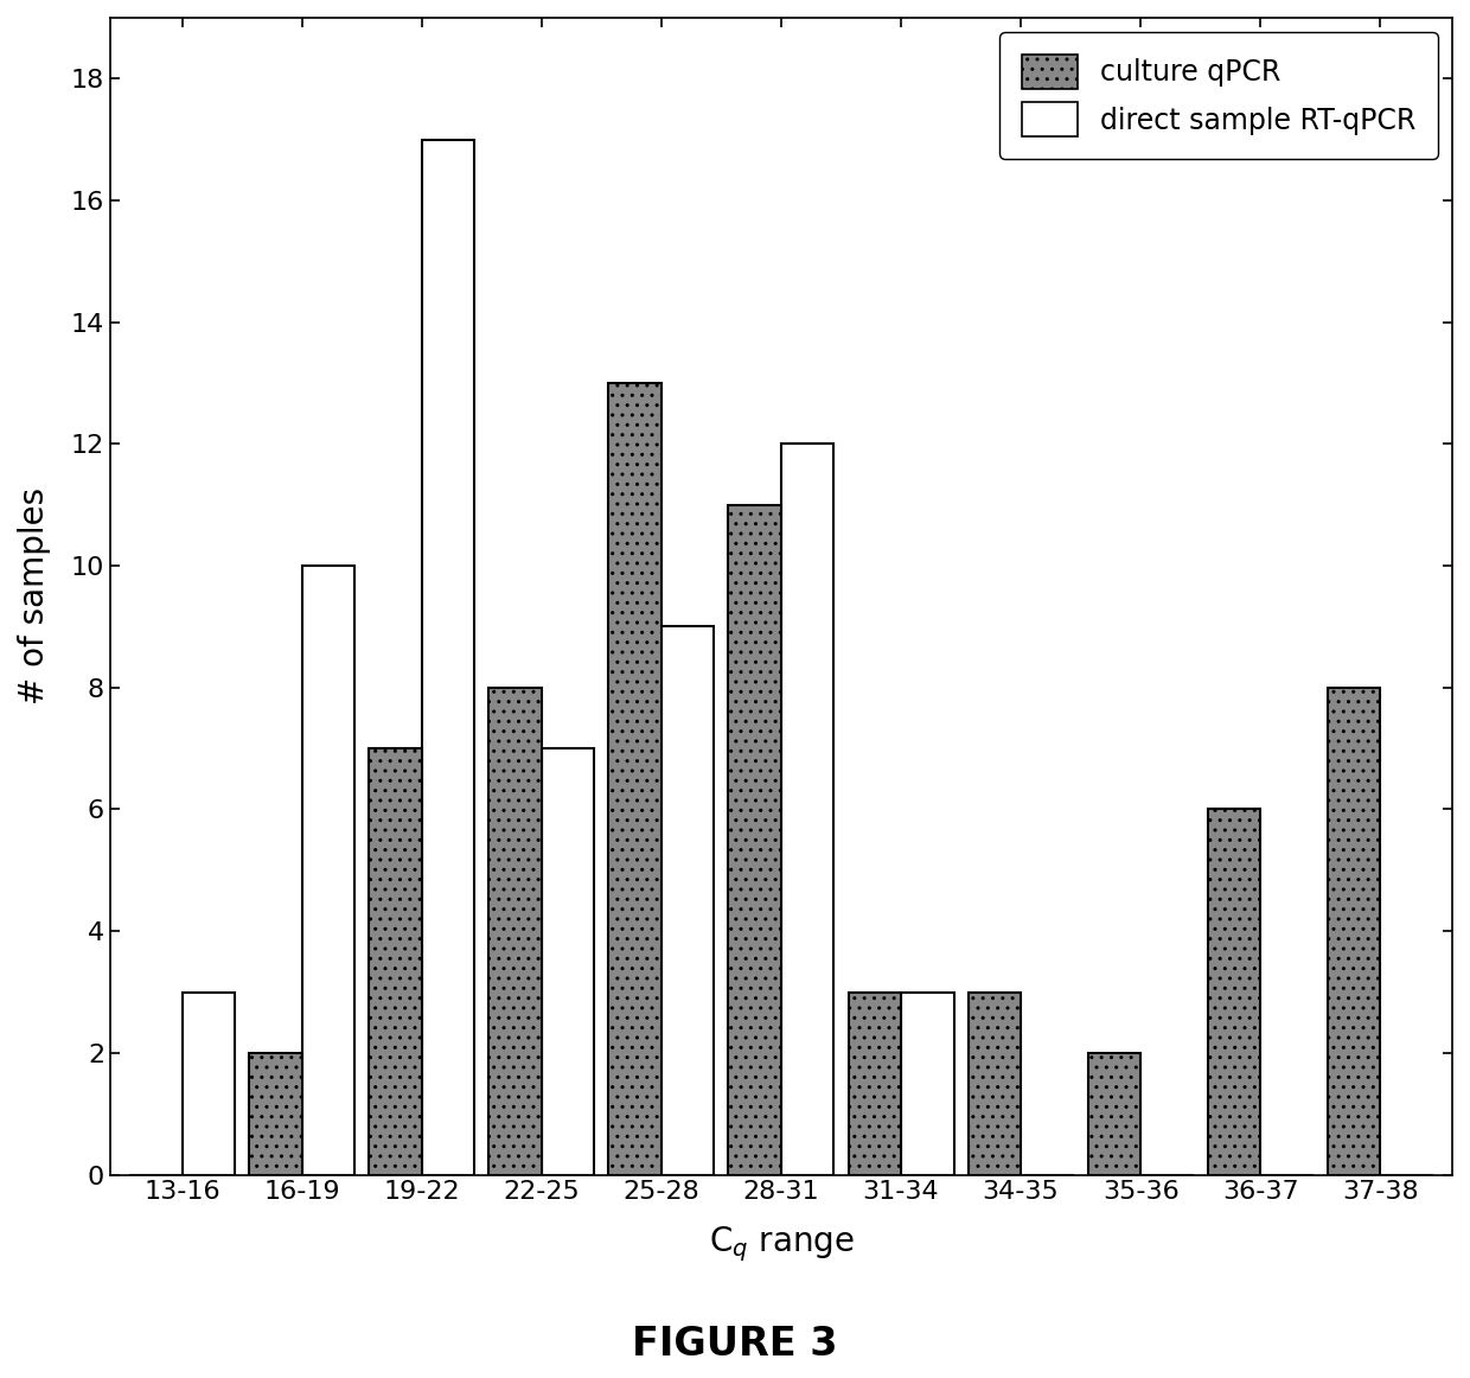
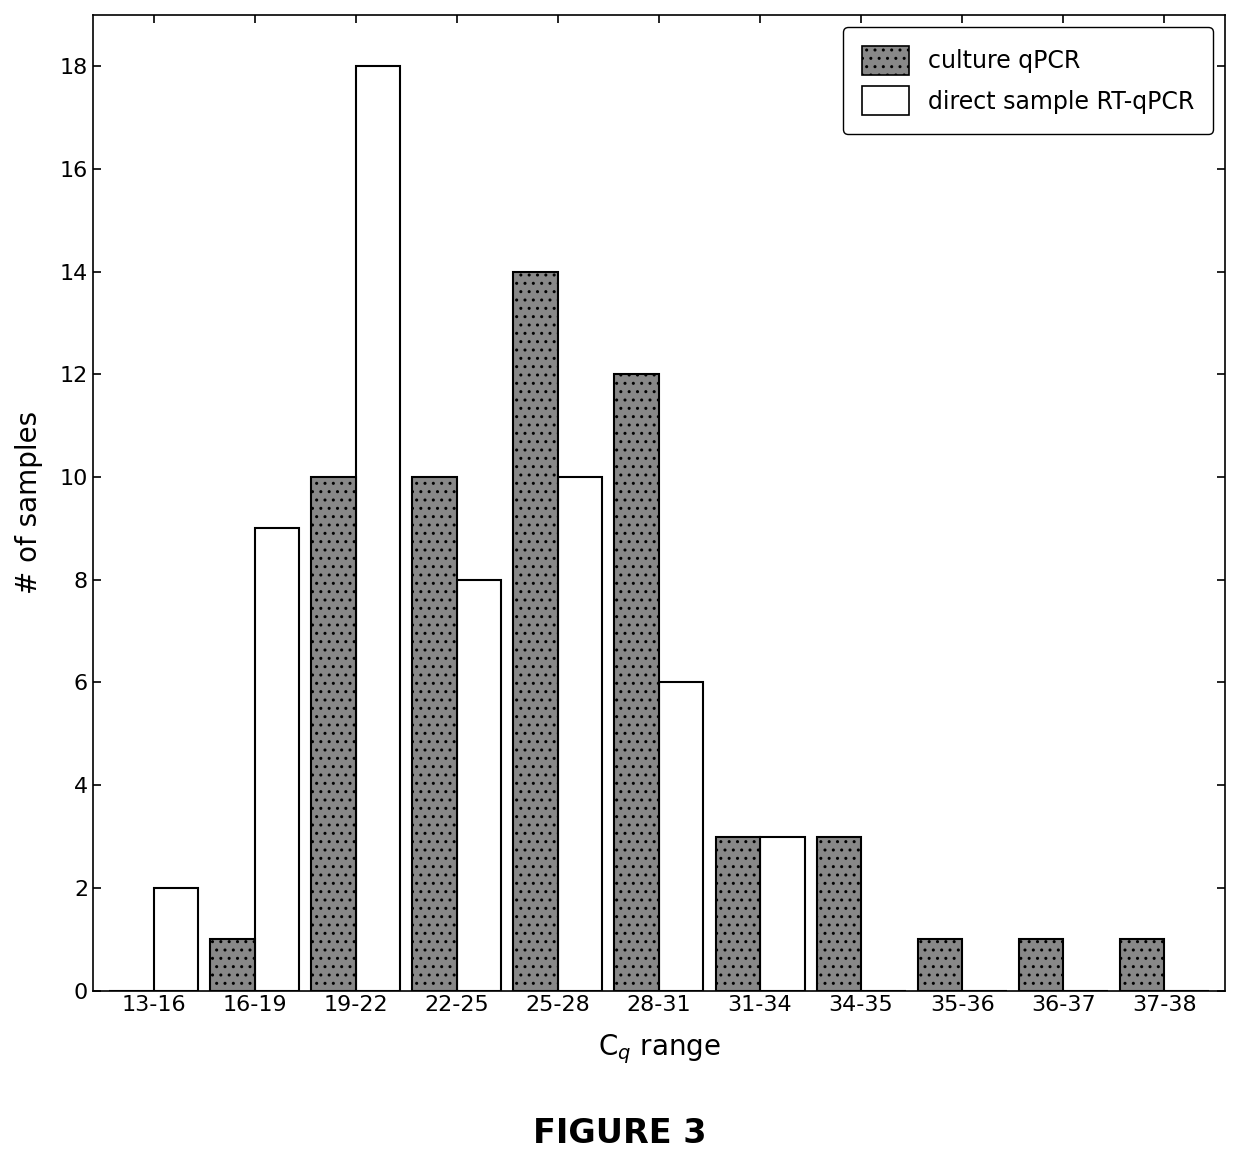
direct sample RT-qPCR/13-16: 3 -> 2
culture qPCR/16-19: 2 -> 1
direct sample RT-qPCR/16-19: 10 -> 9
culture qPCR/19-22: 7 -> 10
direct sample RT-qPCR/19-22: 17 -> 18
culture qPCR/22-25: 8 -> 10
direct sample RT-qPCR/22-25: 7 -> 8
culture qPCR/25-28: 13 -> 14
direct sample RT-qPCR/25-28: 9 -> 10
culture qPCR/28-31: 11 -> 12
direct sample RT-qPCR/28-31: 12 -> 6
culture qPCR/35-36: 2 -> 1
culture qPCR/36-37: 6 -> 1
culture qPCR/37-38: 8 -> 1
